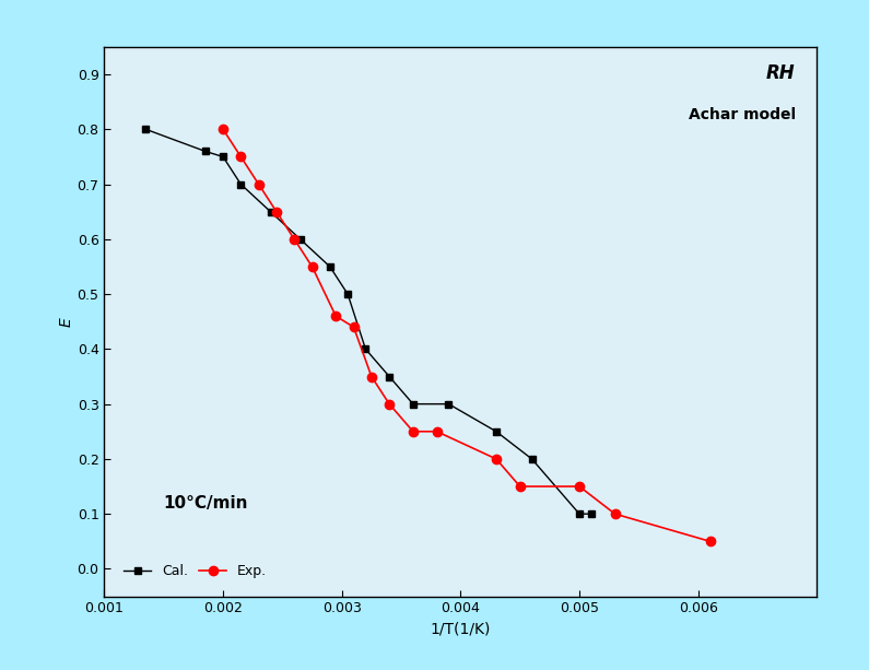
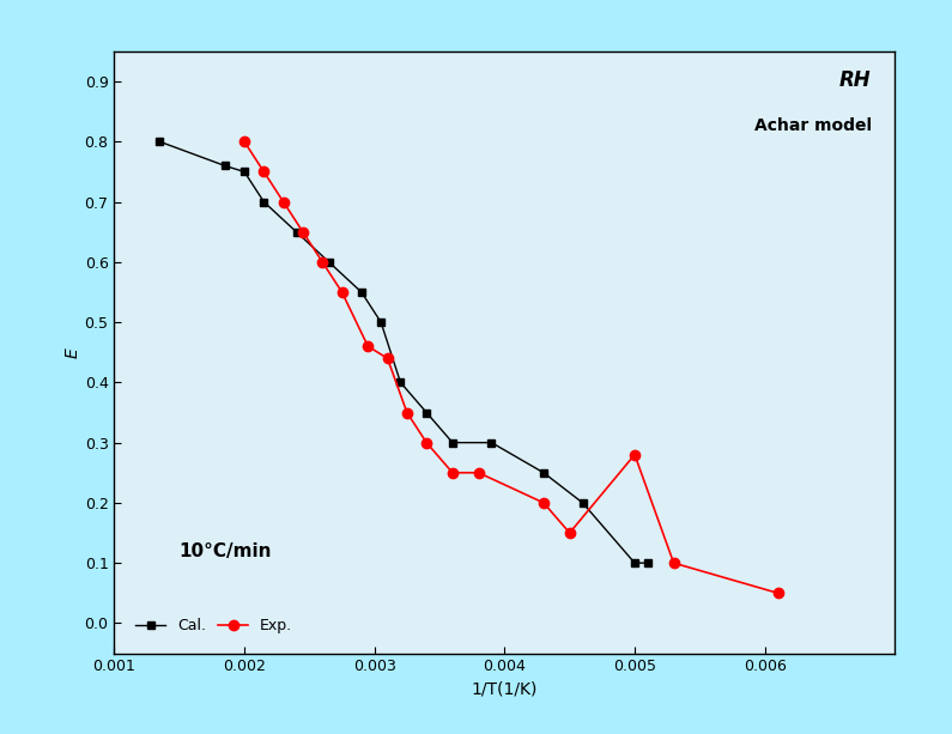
Exp./0.005: 0.15 -> 0.28
